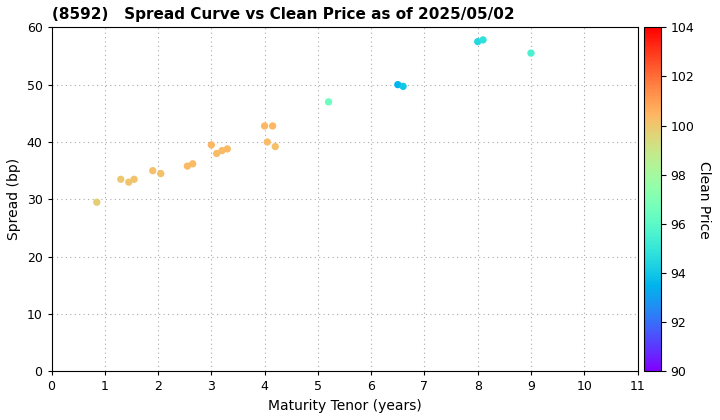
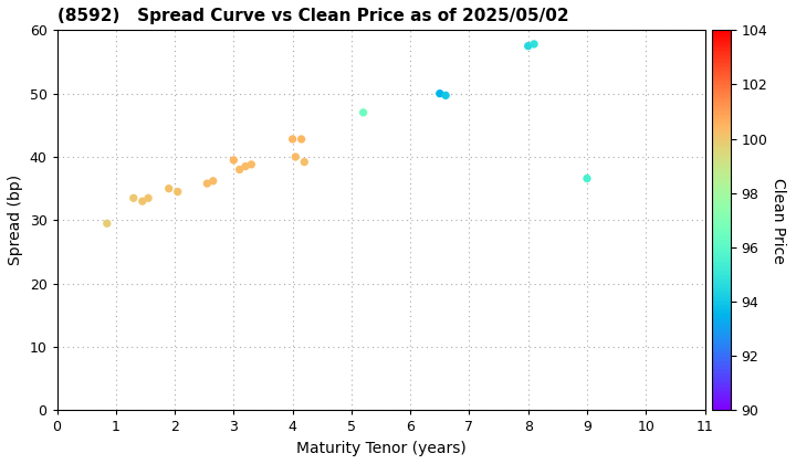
9: 55.5 -> 36.6
